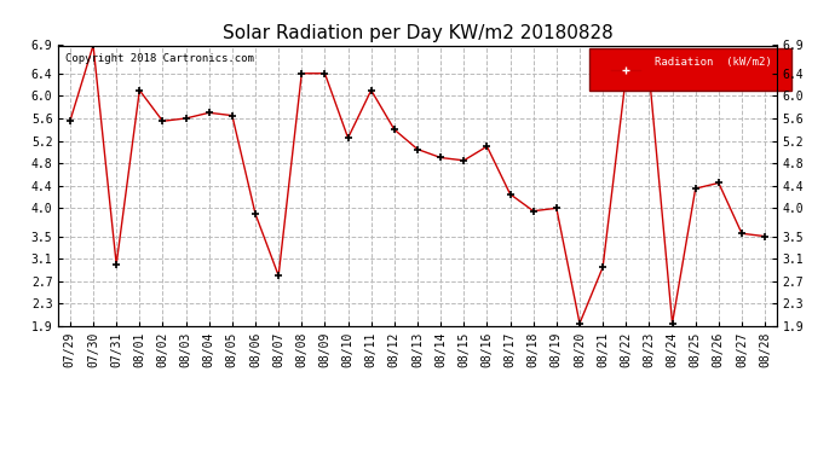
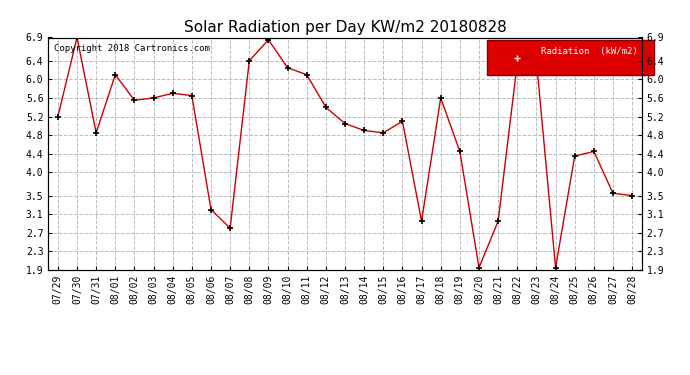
07/29: 5.55 -> 5.20
07/31: 3.00 -> 4.85
08/06: 3.90 -> 3.20
08/09: 6.40 -> 6.85
08/10: 5.25 -> 6.25
08/17: 4.25 -> 2.95
08/18: 3.95 -> 5.60
08/19: 4.00 -> 4.45
